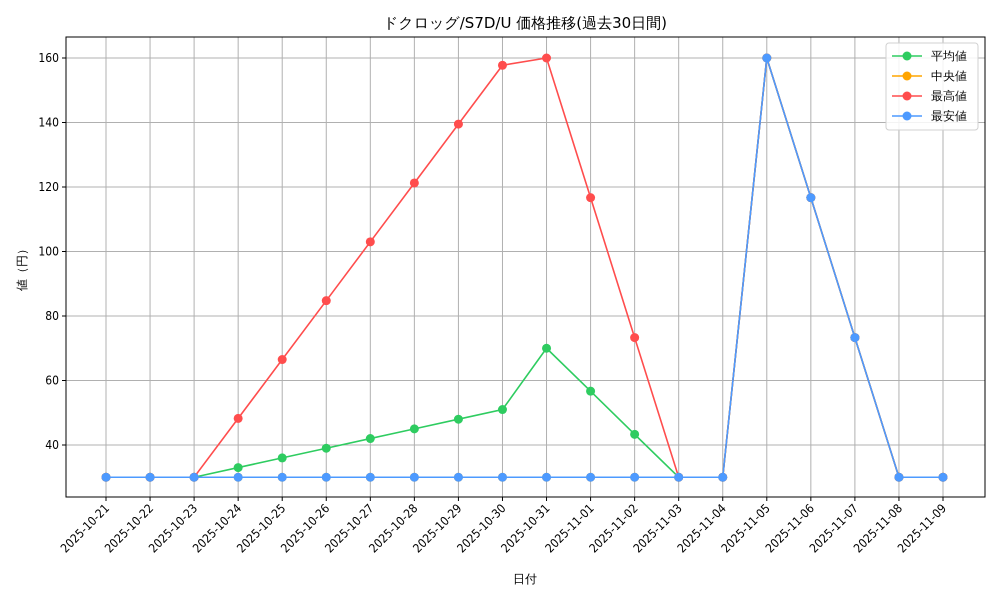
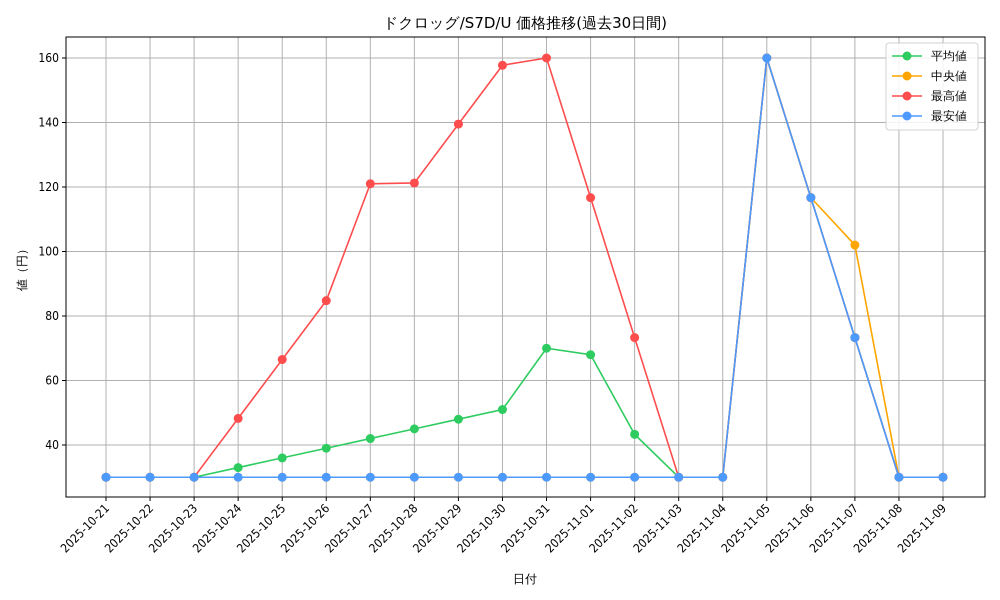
最高値/2025-10-27: 103 -> 121
平均値/2025-11-01: 57 -> 68
中央値/2025-11-07: 73 -> 102
